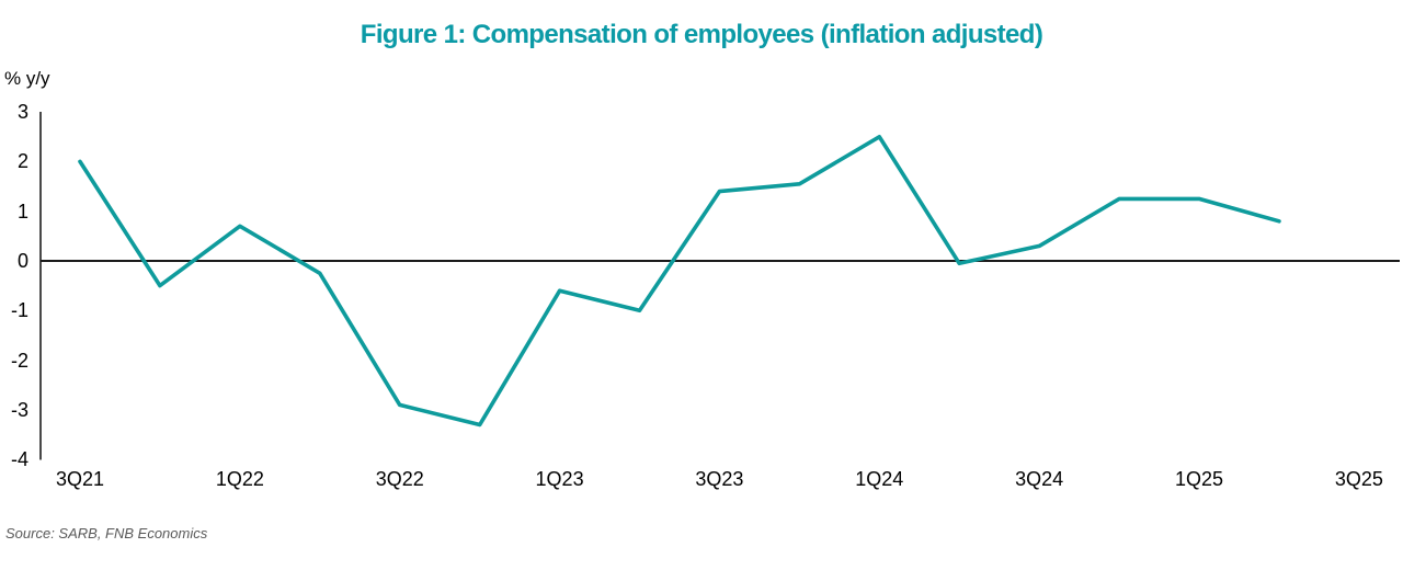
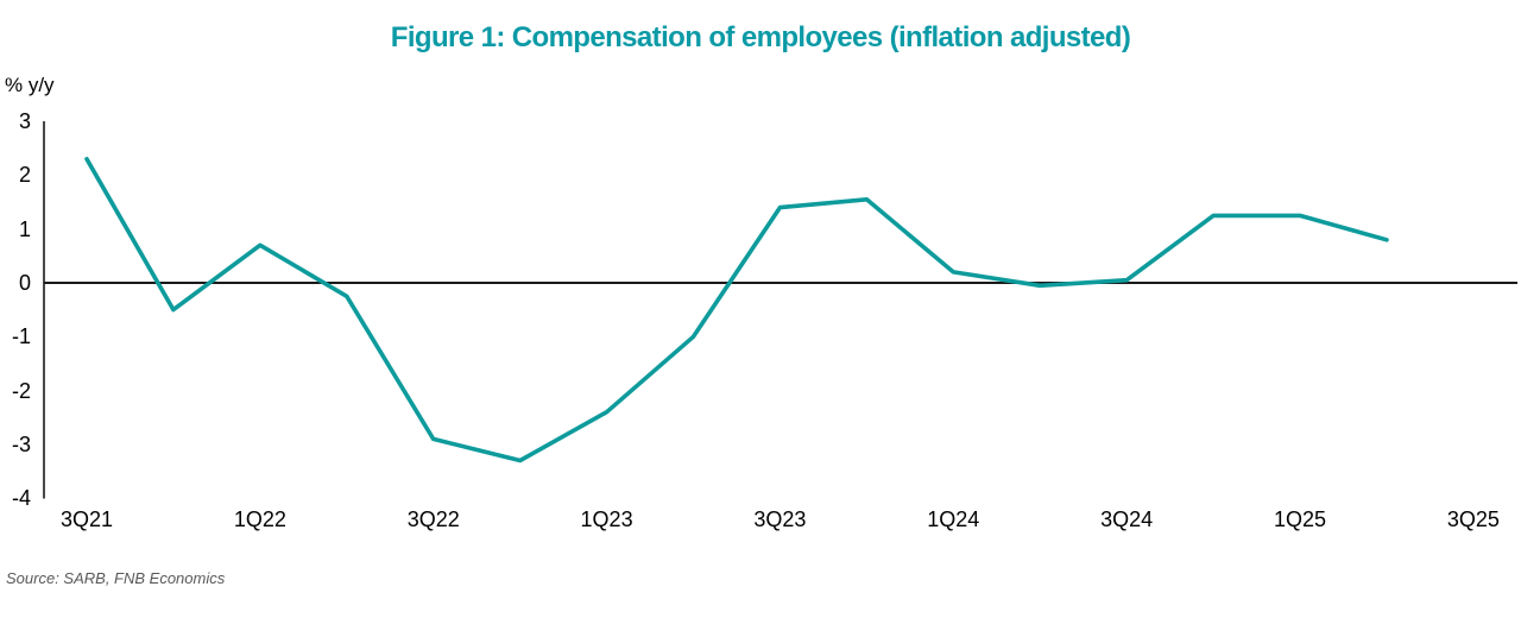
3Q21: 2.0 -> 2.3
1Q23: -0.6 -> -2.4
1Q24: 2.5 -> 0.2
3Q24: 0.3 -> 0.1
